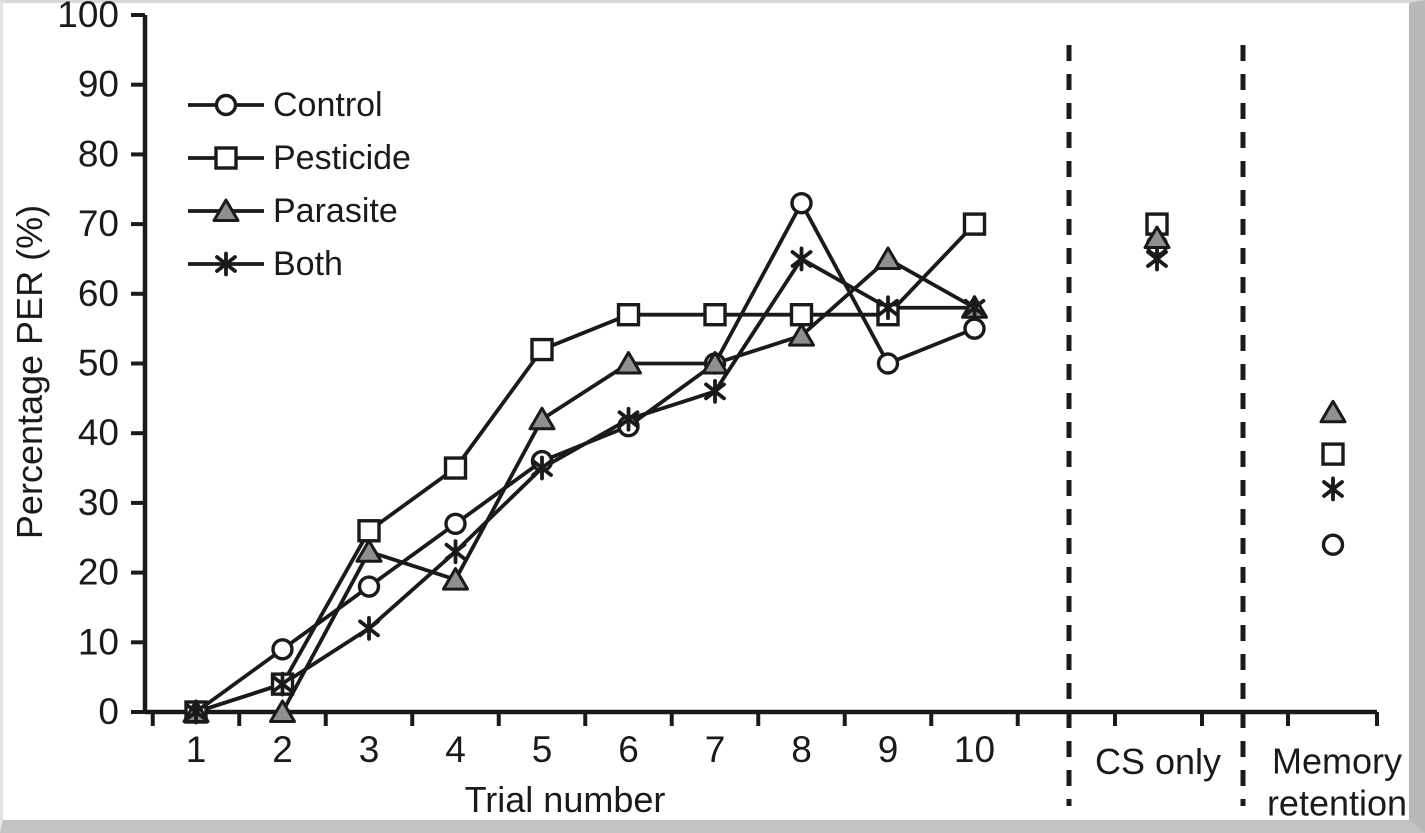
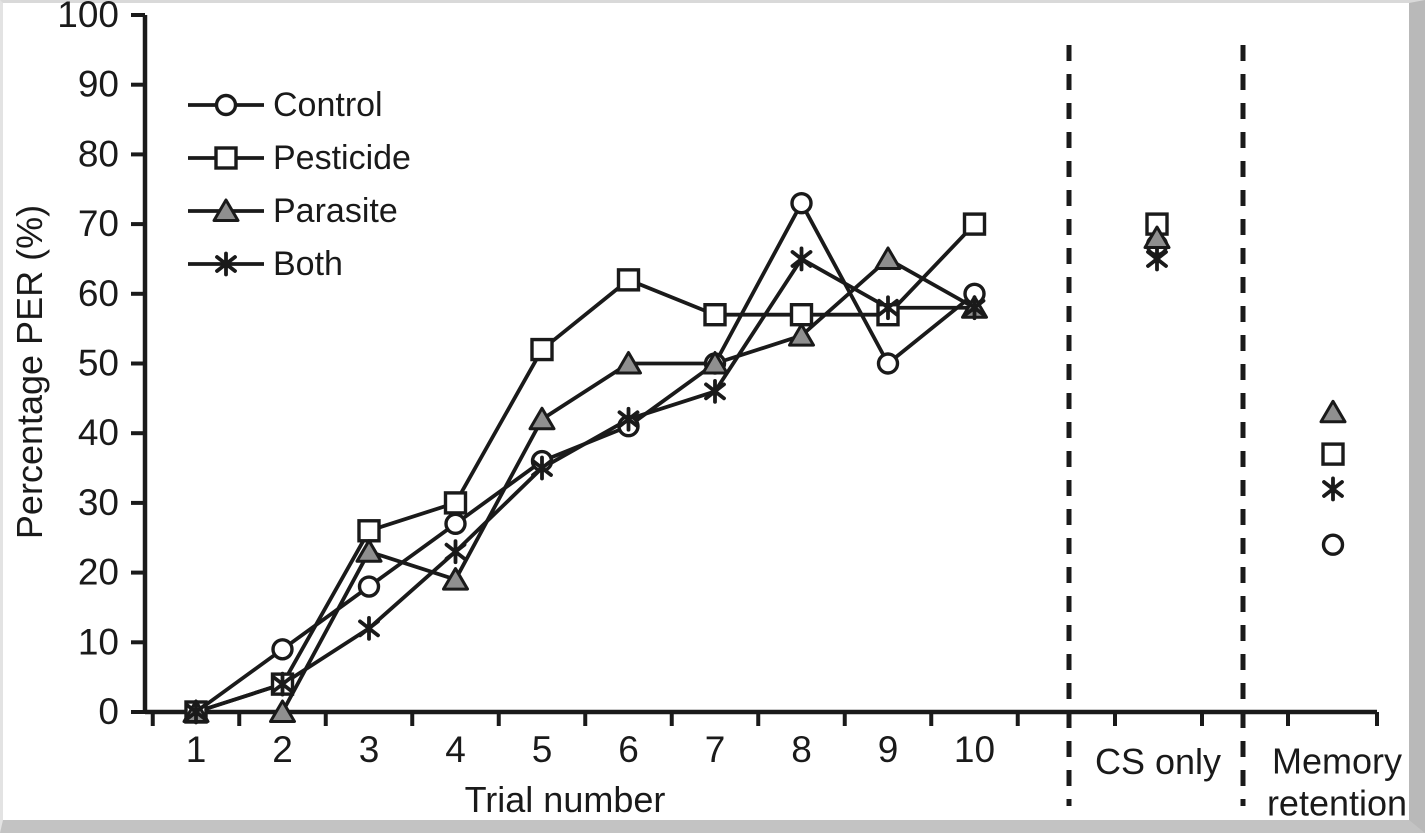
Pesticide/4: 35 -> 30
Pesticide/6: 57 -> 62
Control/10: 55 -> 60
